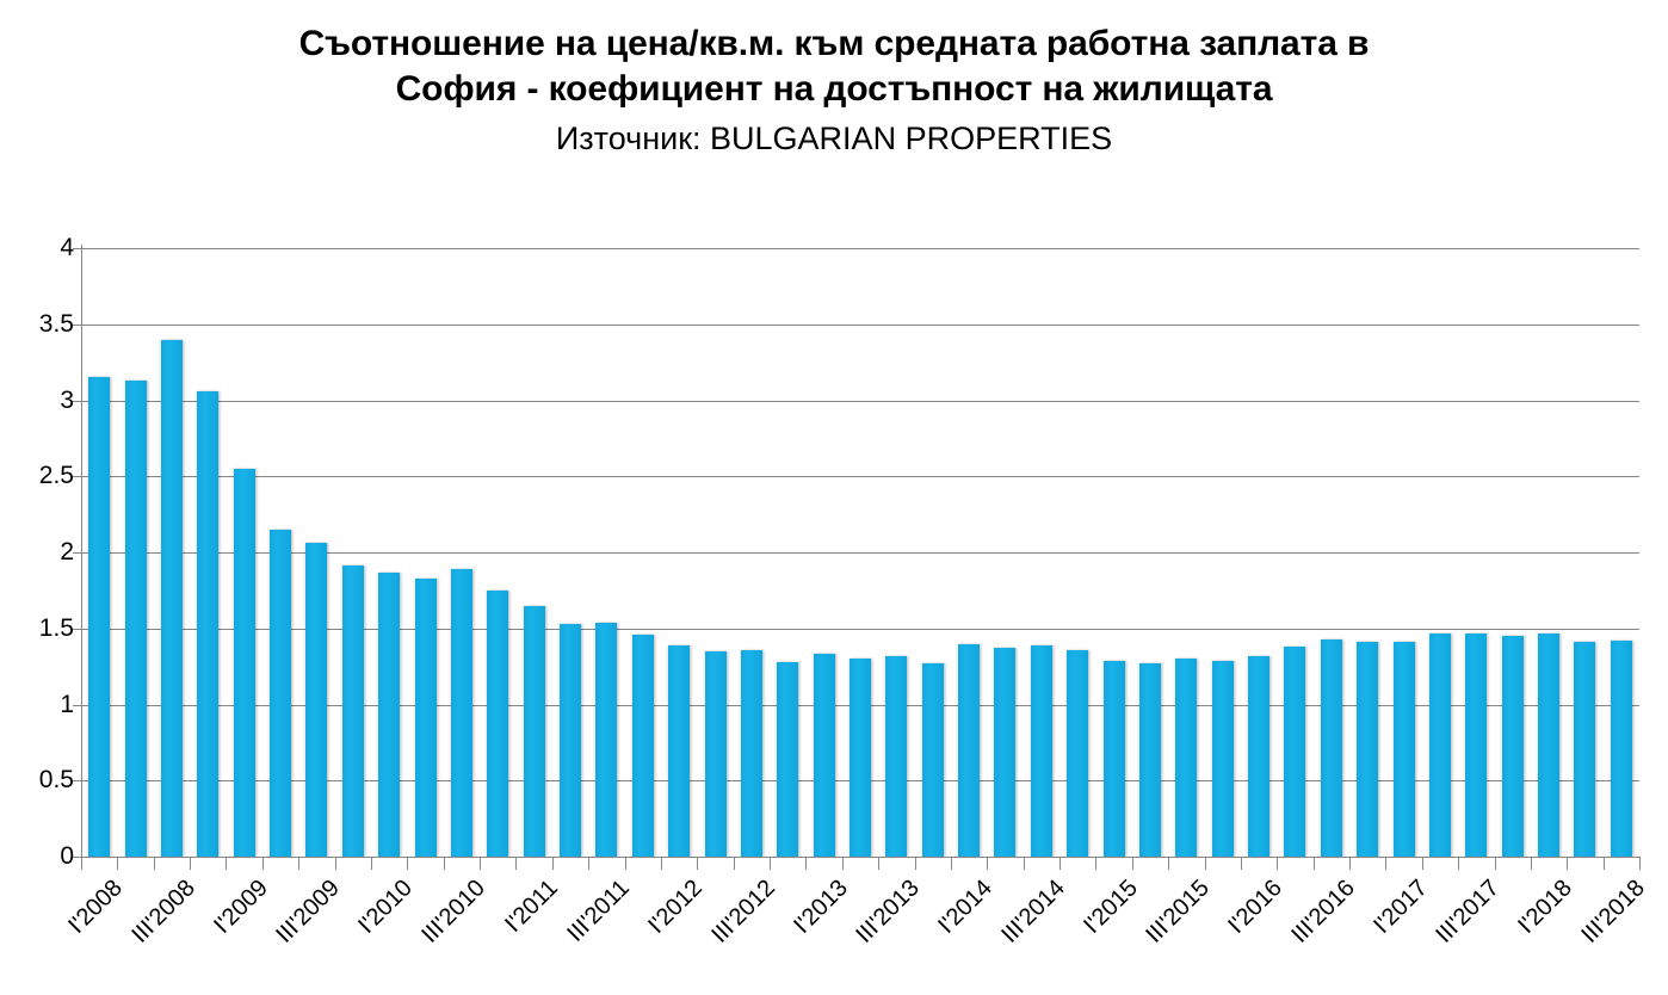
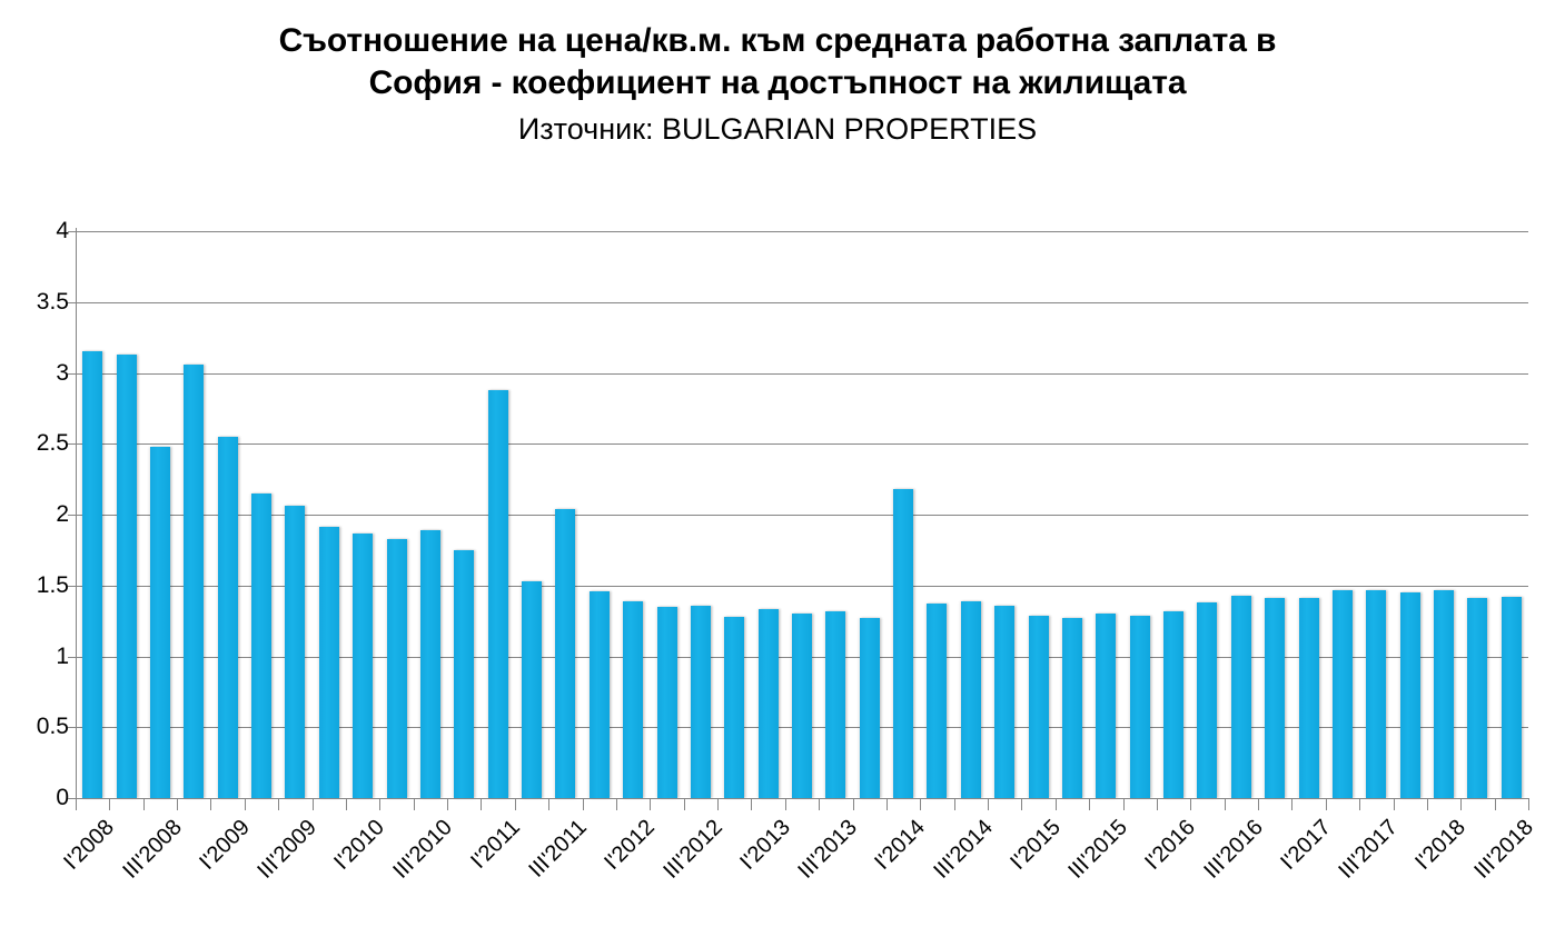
III'2008: 3.40 -> 2.48
I'2011: 1.65 -> 2.88
III'2011: 1.54 -> 2.04
I'2014: 1.40 -> 2.18
